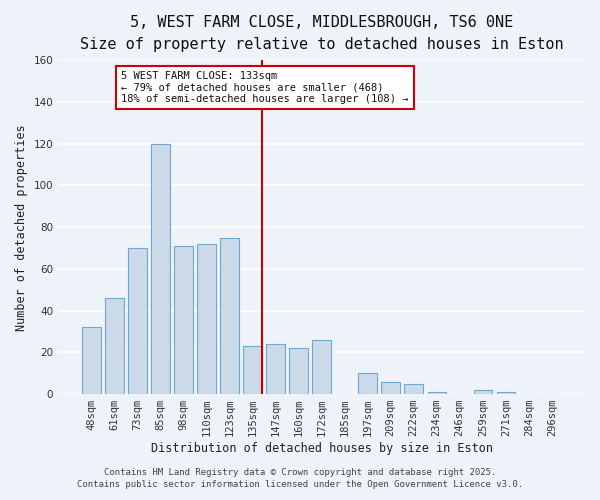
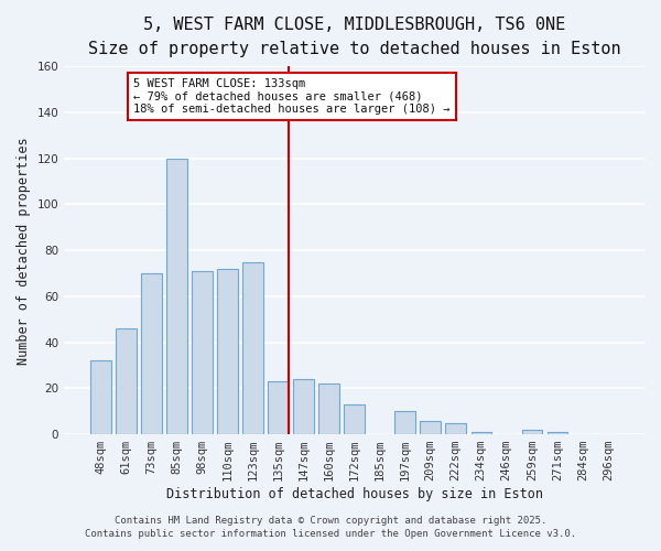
172sqm: 26 -> 13
